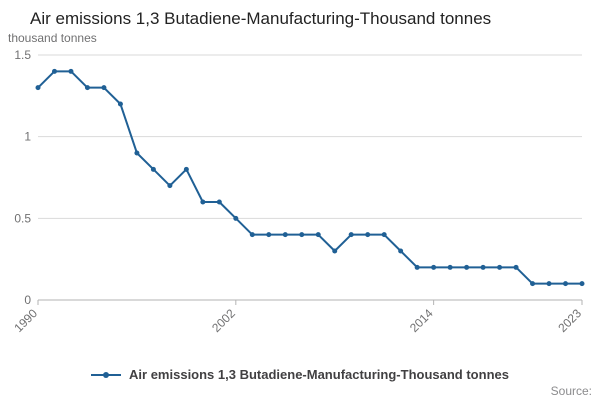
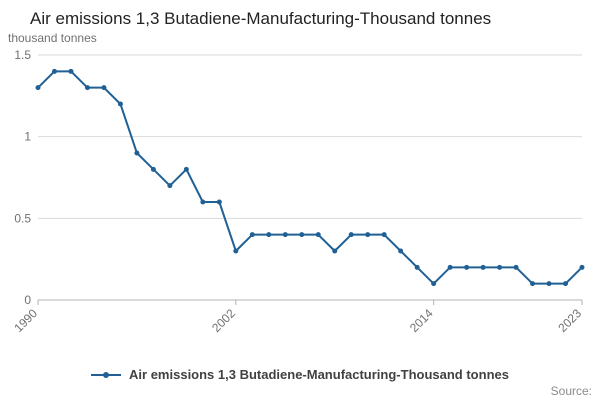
2002: 0.5 -> 0.3
2014: 0.2 -> 0.1
2023: 0.1 -> 0.2
